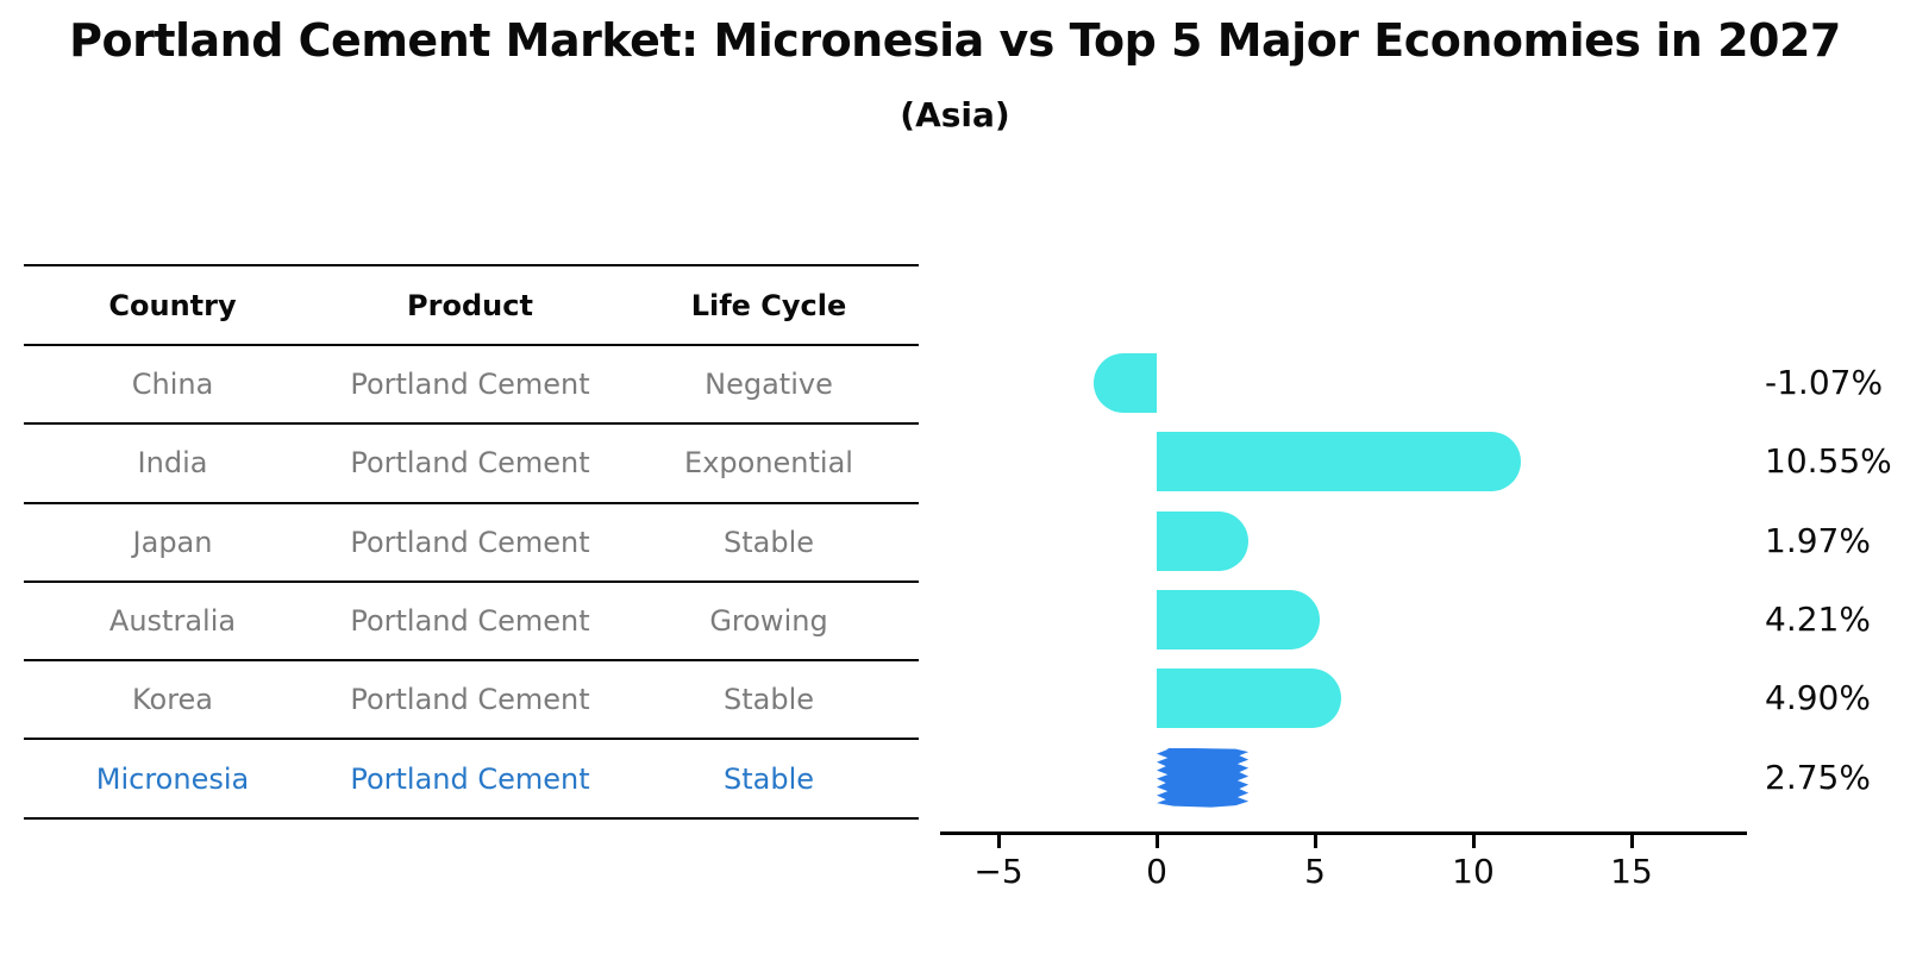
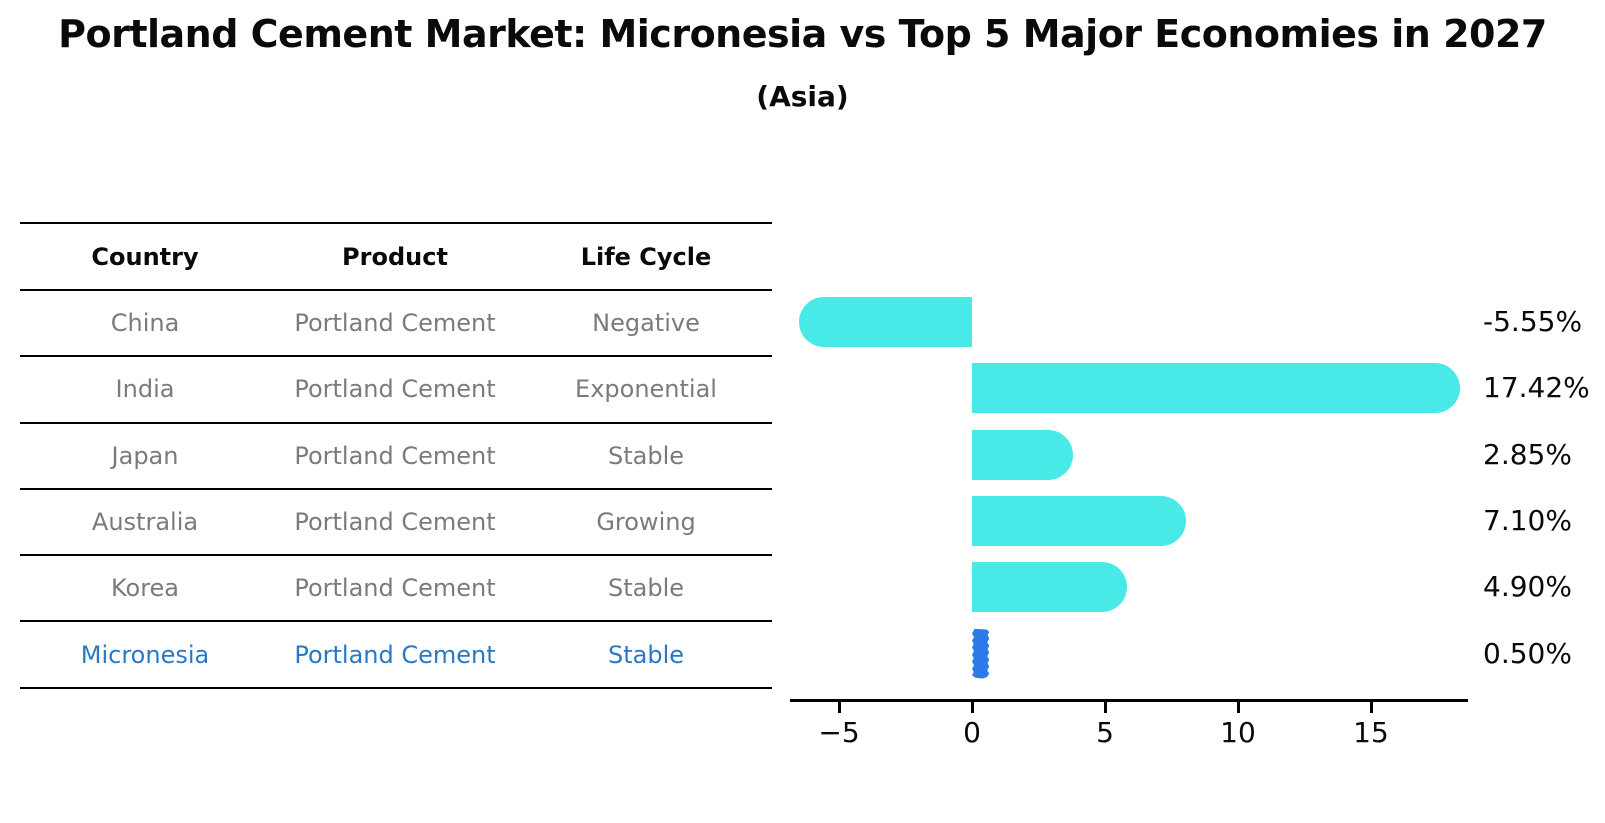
China: -1.07% -> -5.55%
India: 10.55% -> 17.42%
Japan: 1.97% -> 2.85%
Australia: 4.21% -> 7.10%
Micronesia: 2.75% -> 0.50%
